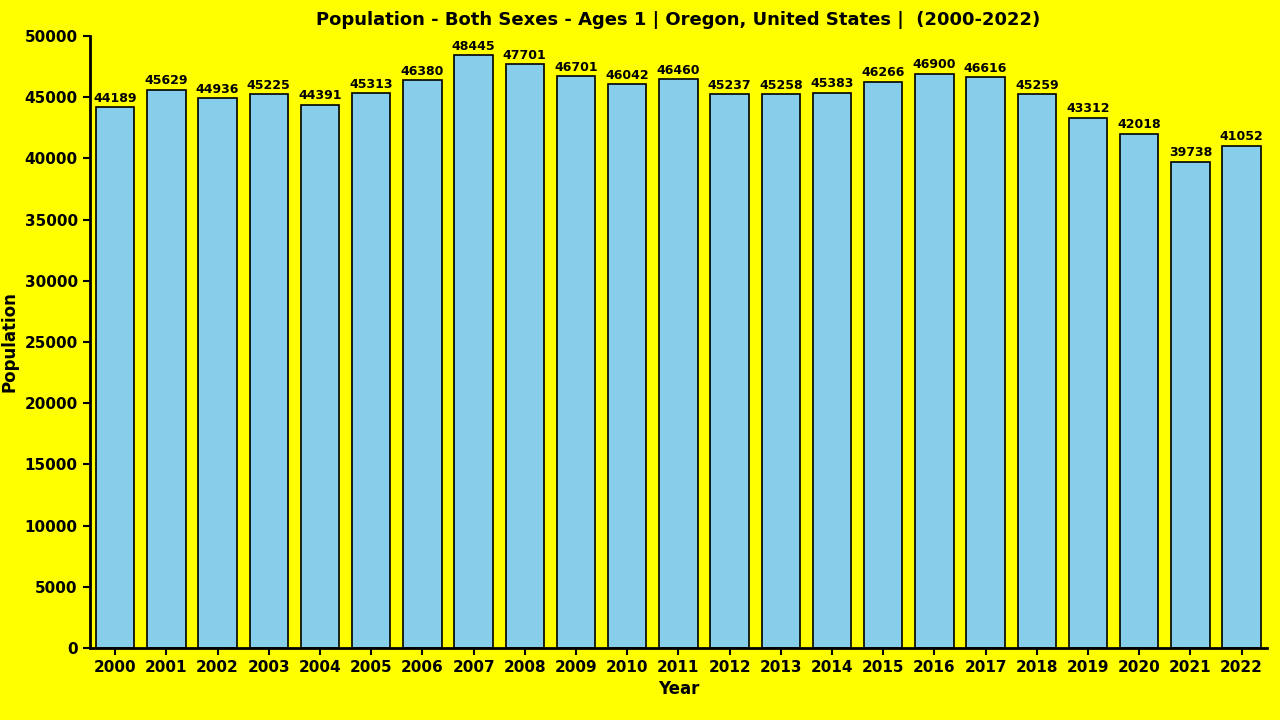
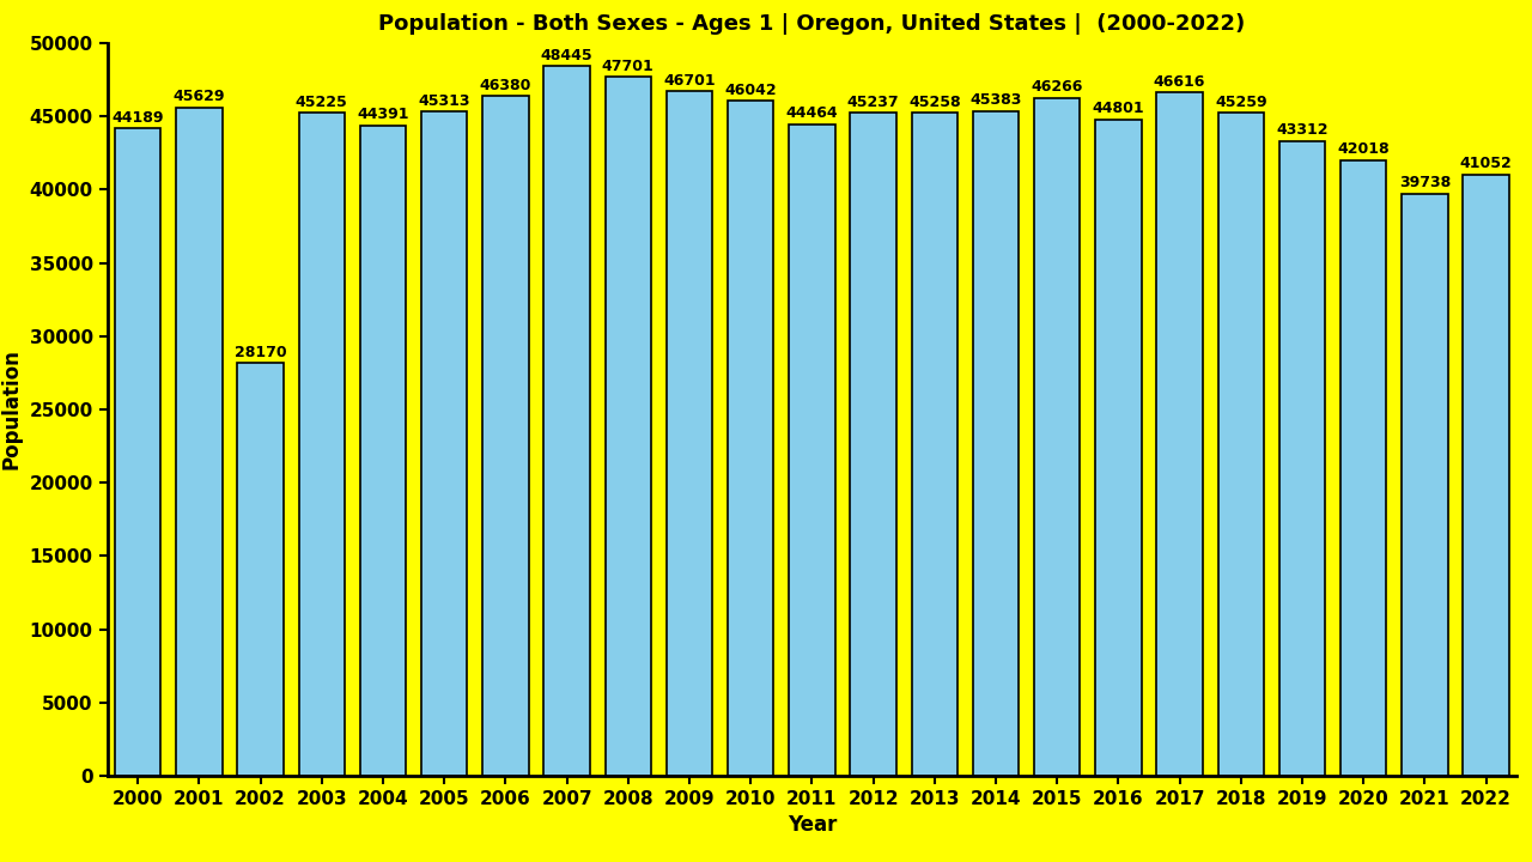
2002: 44936 -> 28170
2011: 46460 -> 44464
2016: 46900 -> 44801
